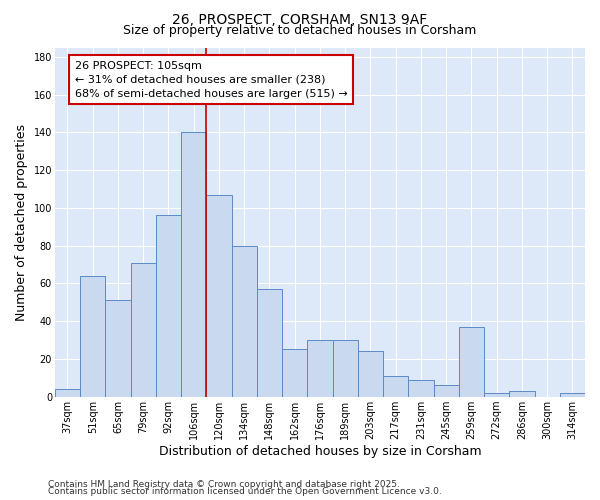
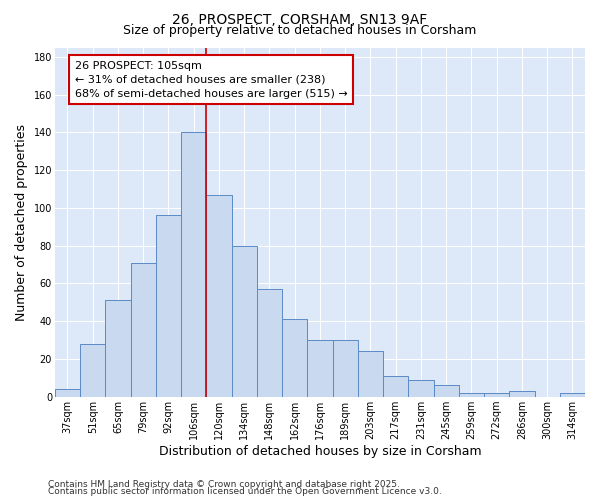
51sqm: 64 -> 28
162sqm: 25 -> 41
259sqm: 37 -> 2
